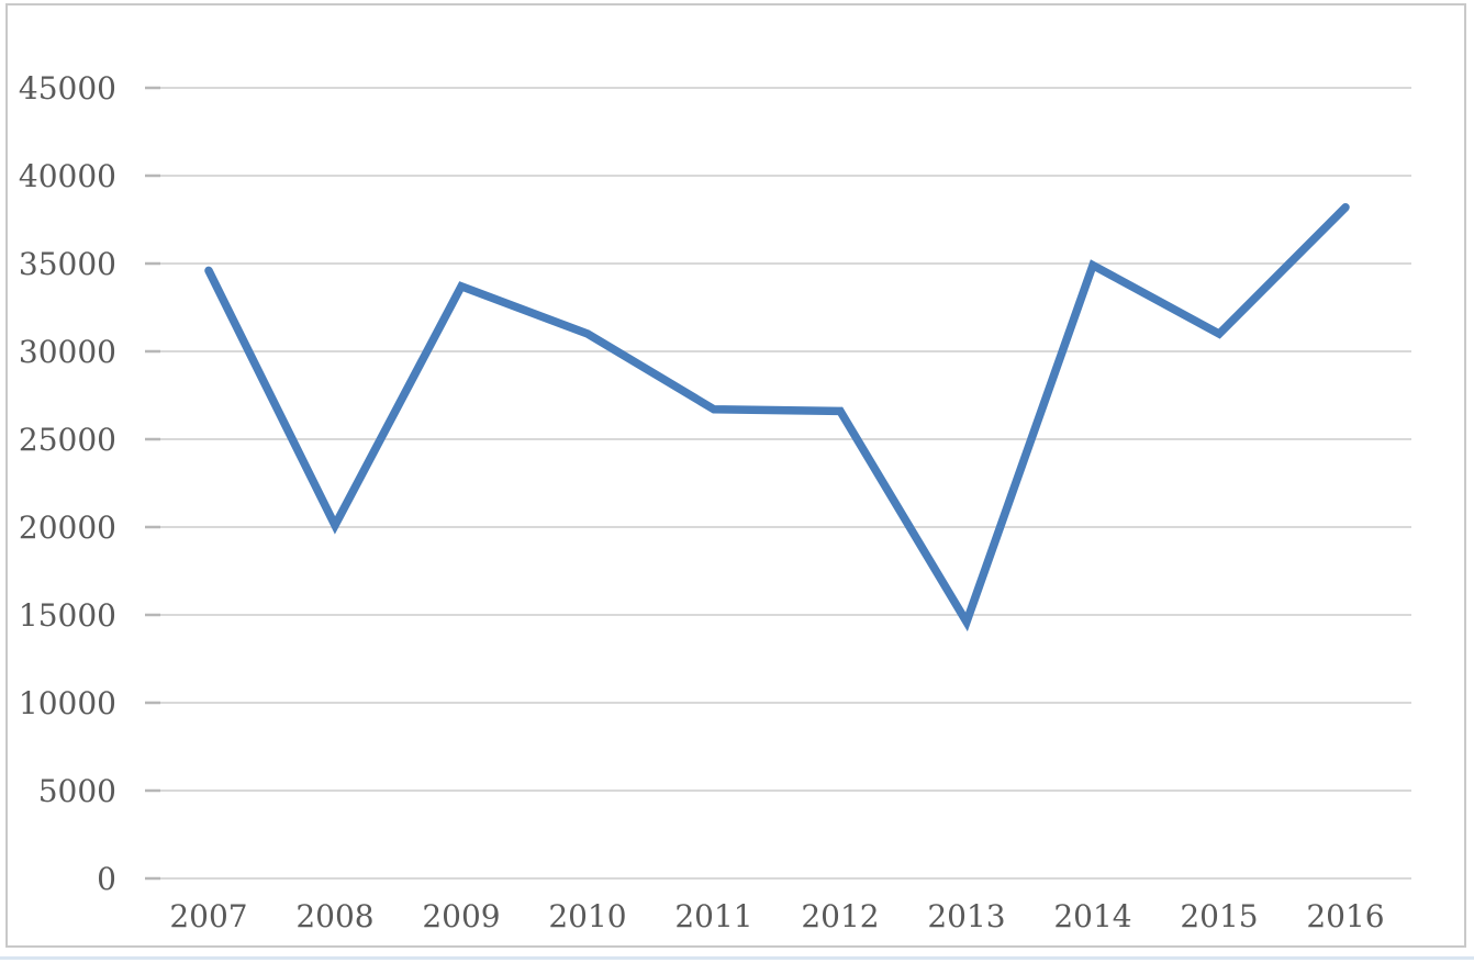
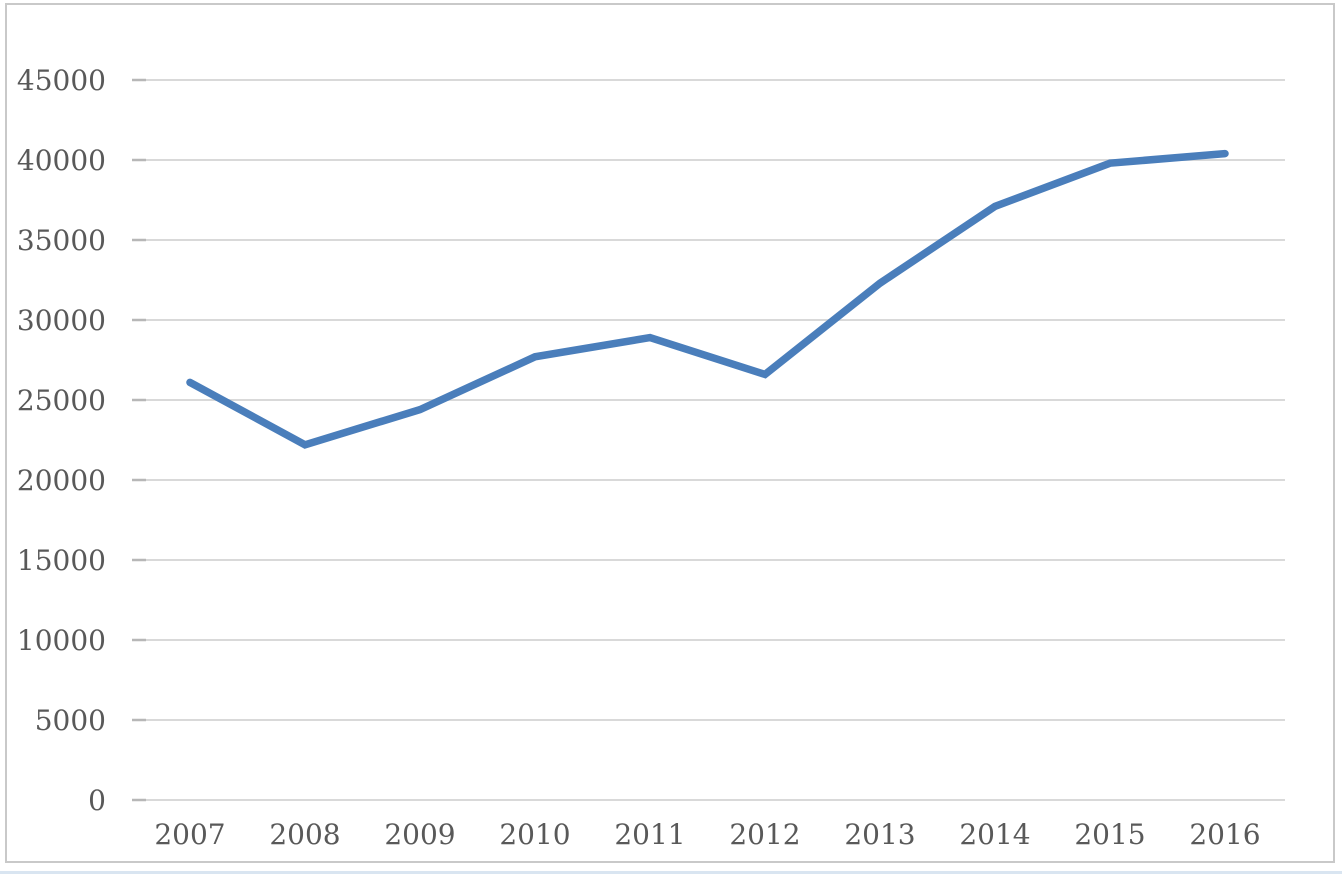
2007: 34600 -> 26100
2008: 20100 -> 22200
2009: 33700 -> 24400
2010: 31000 -> 27700
2011: 26700 -> 28900
2013: 14600 -> 32300
2014: 34900 -> 37100
2015: 31000 -> 39800
2016: 38200 -> 40400
